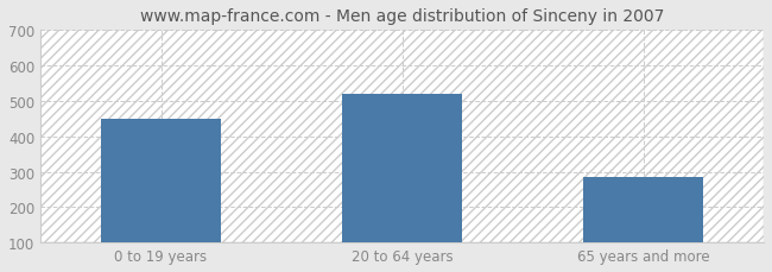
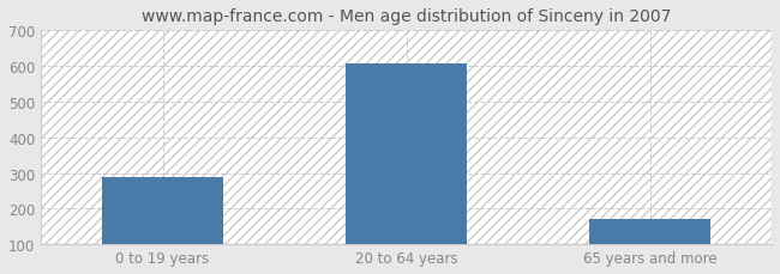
0 to 19 years: 450 -> 290
20 to 64 years: 520 -> 607
65 years and more: 285 -> 170
